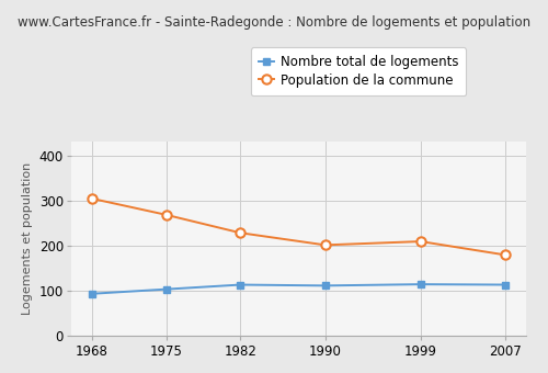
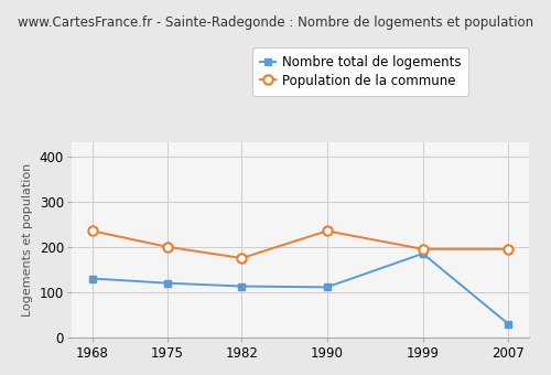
Nombre total de logements/1968: 93 -> 130
Population de la commune/1968: 304 -> 235
Nombre total de logements/1975: 103 -> 120
Population de la commune/1975: 268 -> 200
Population de la commune/1982: 228 -> 175
Population de la commune/1990: 201 -> 235
Nombre total de logements/1999: 114 -> 185
Population de la commune/1999: 209 -> 195
Nombre total de logements/2007: 113 -> 30
Population de la commune/2007: 179 -> 195
